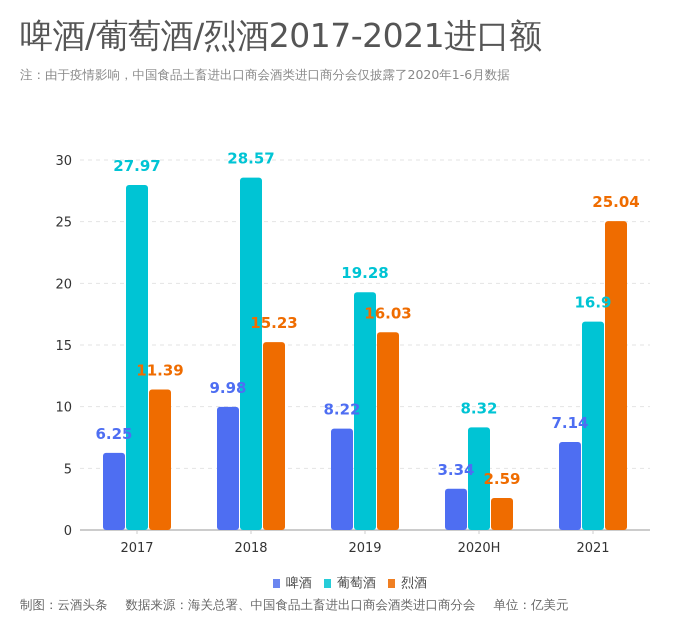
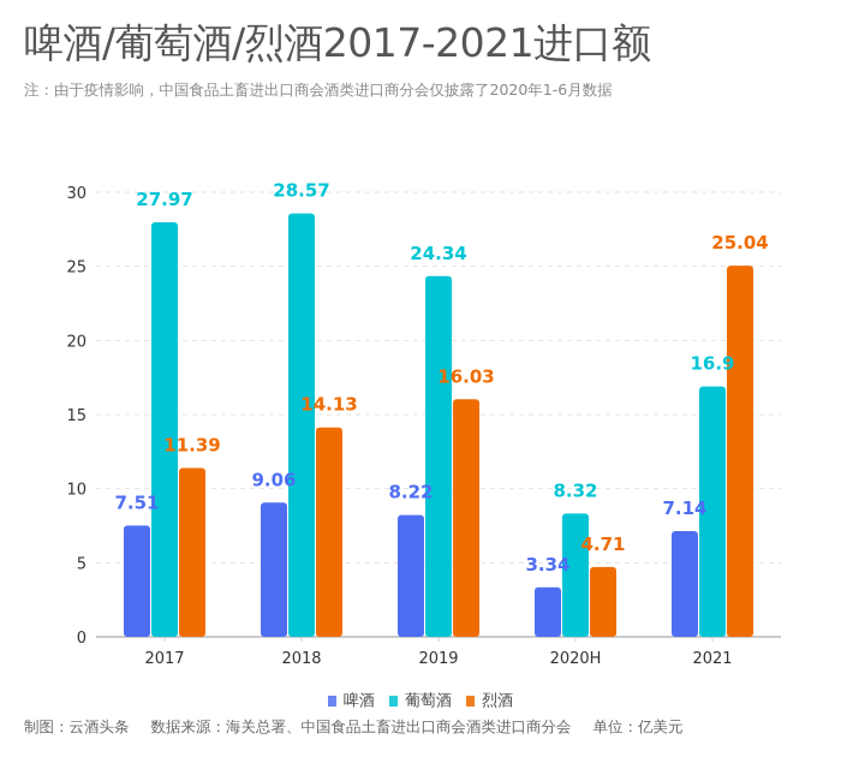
啤酒/2017: 6.25 -> 7.51
啤酒/2018: 9.98 -> 9.06
烈酒/2018: 15.23 -> 14.13
葡萄酒/2019: 19.28 -> 24.34
烈酒/2020H: 2.59 -> 4.71
